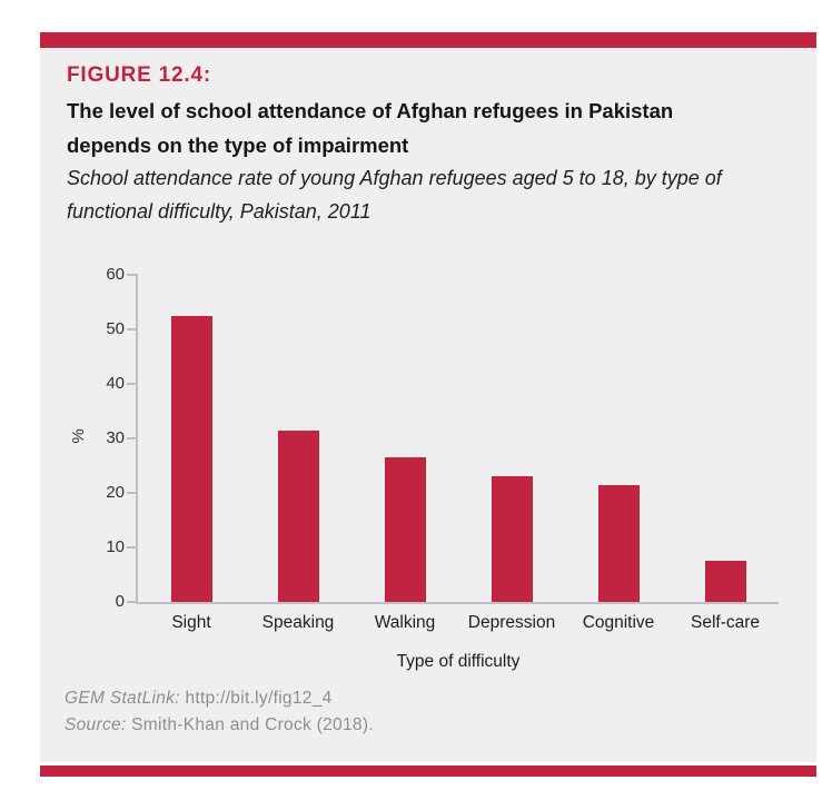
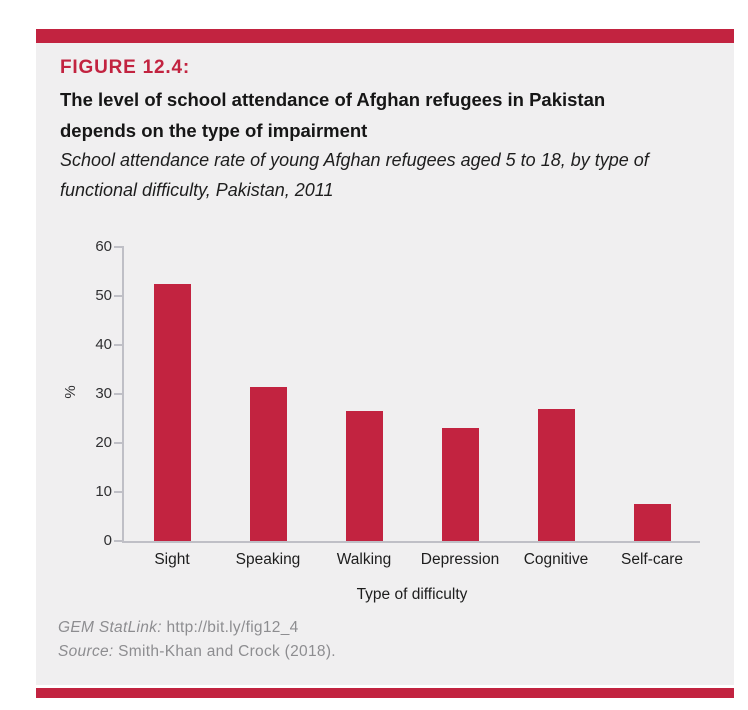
Cognitive: 22 -> 27
